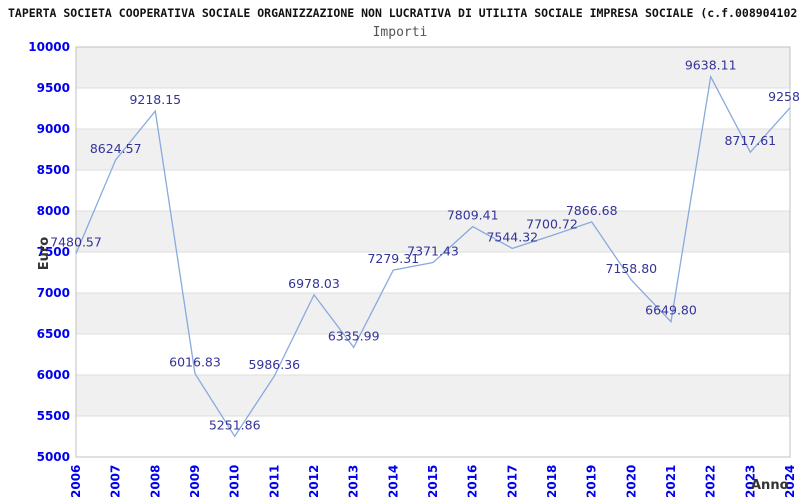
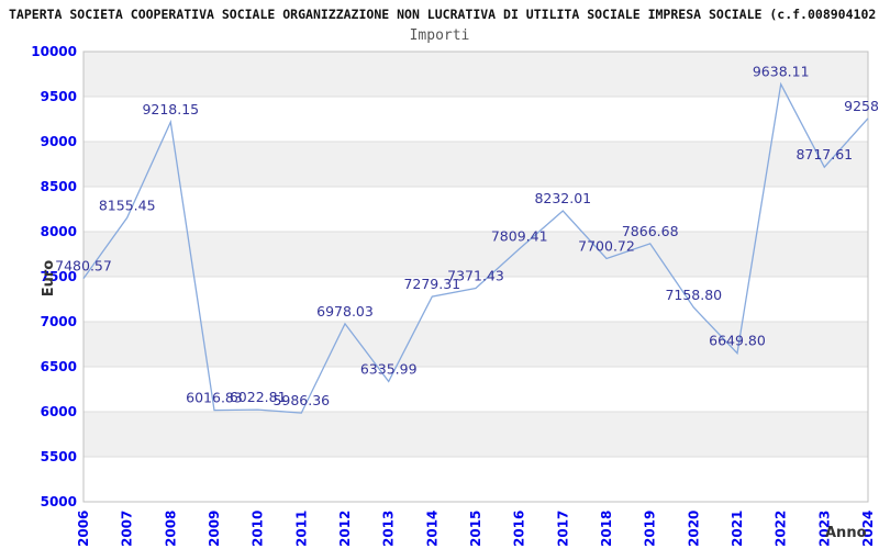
2007: 8624.57 -> 8155.45
2010: 5251.86 -> 6022.81
2017: 7544.32 -> 8232.01
